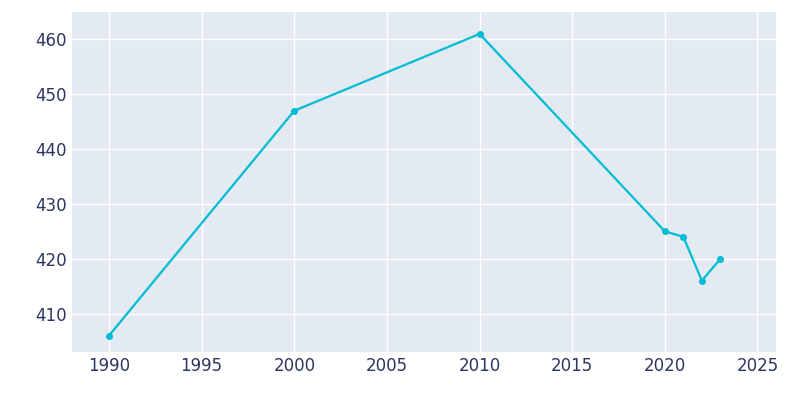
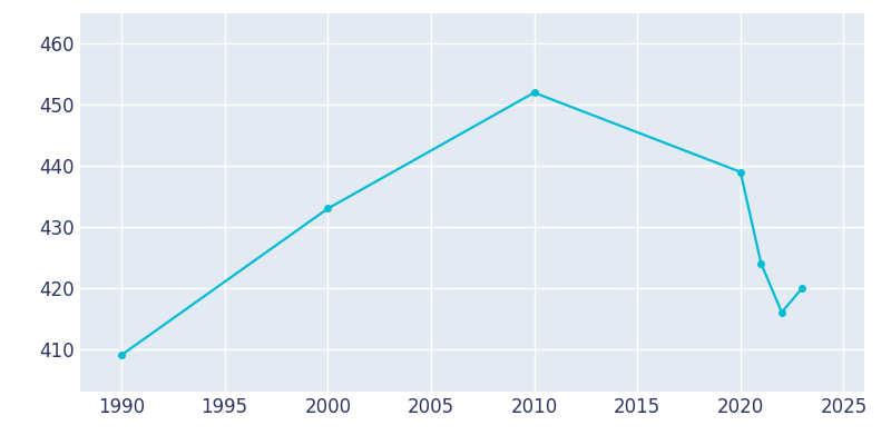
1990: 406 -> 409
2000: 447 -> 433
2010: 461 -> 452
2020: 425 -> 439
